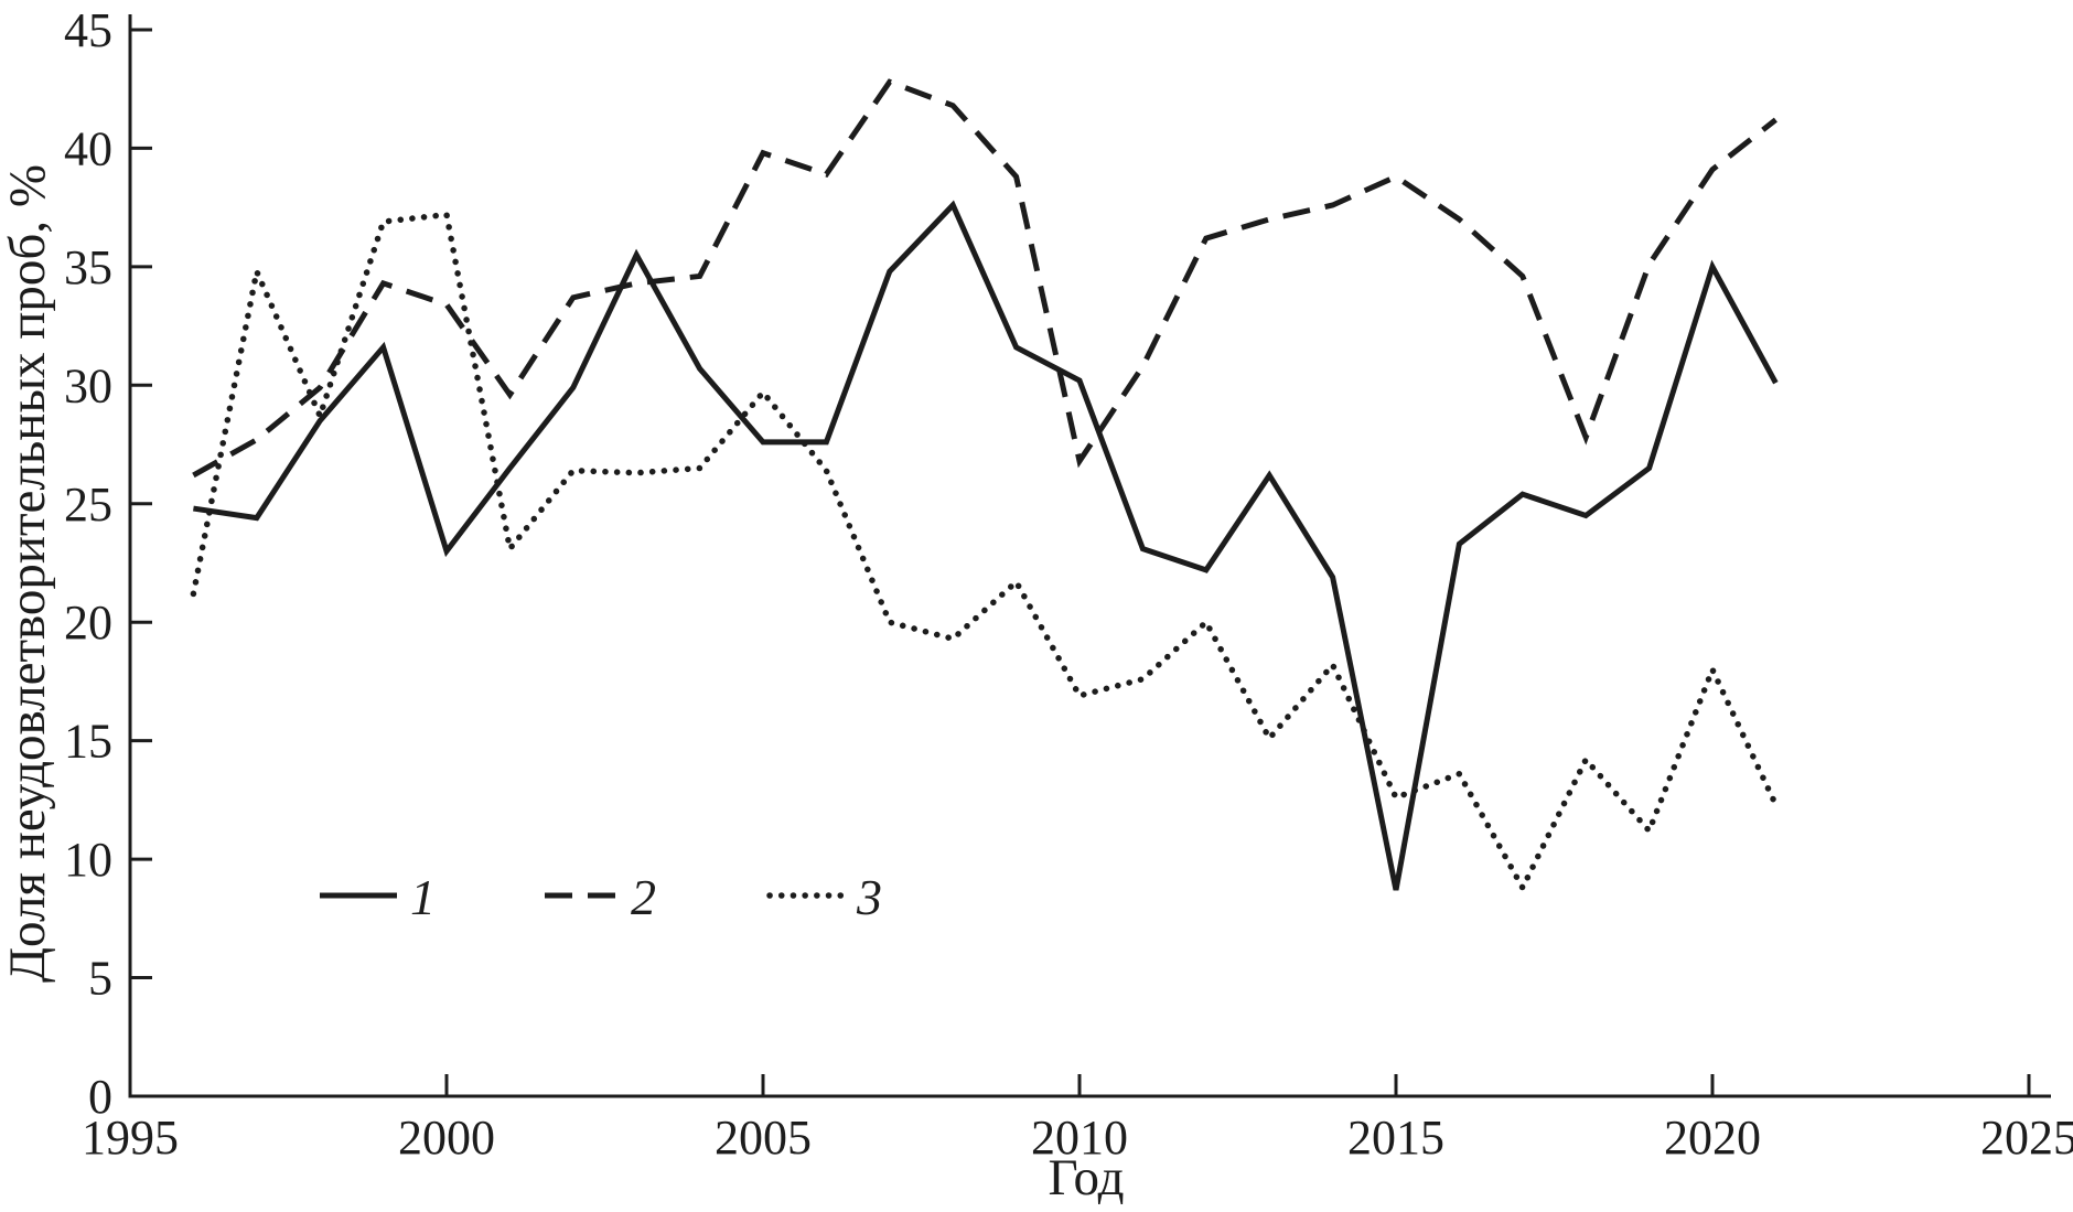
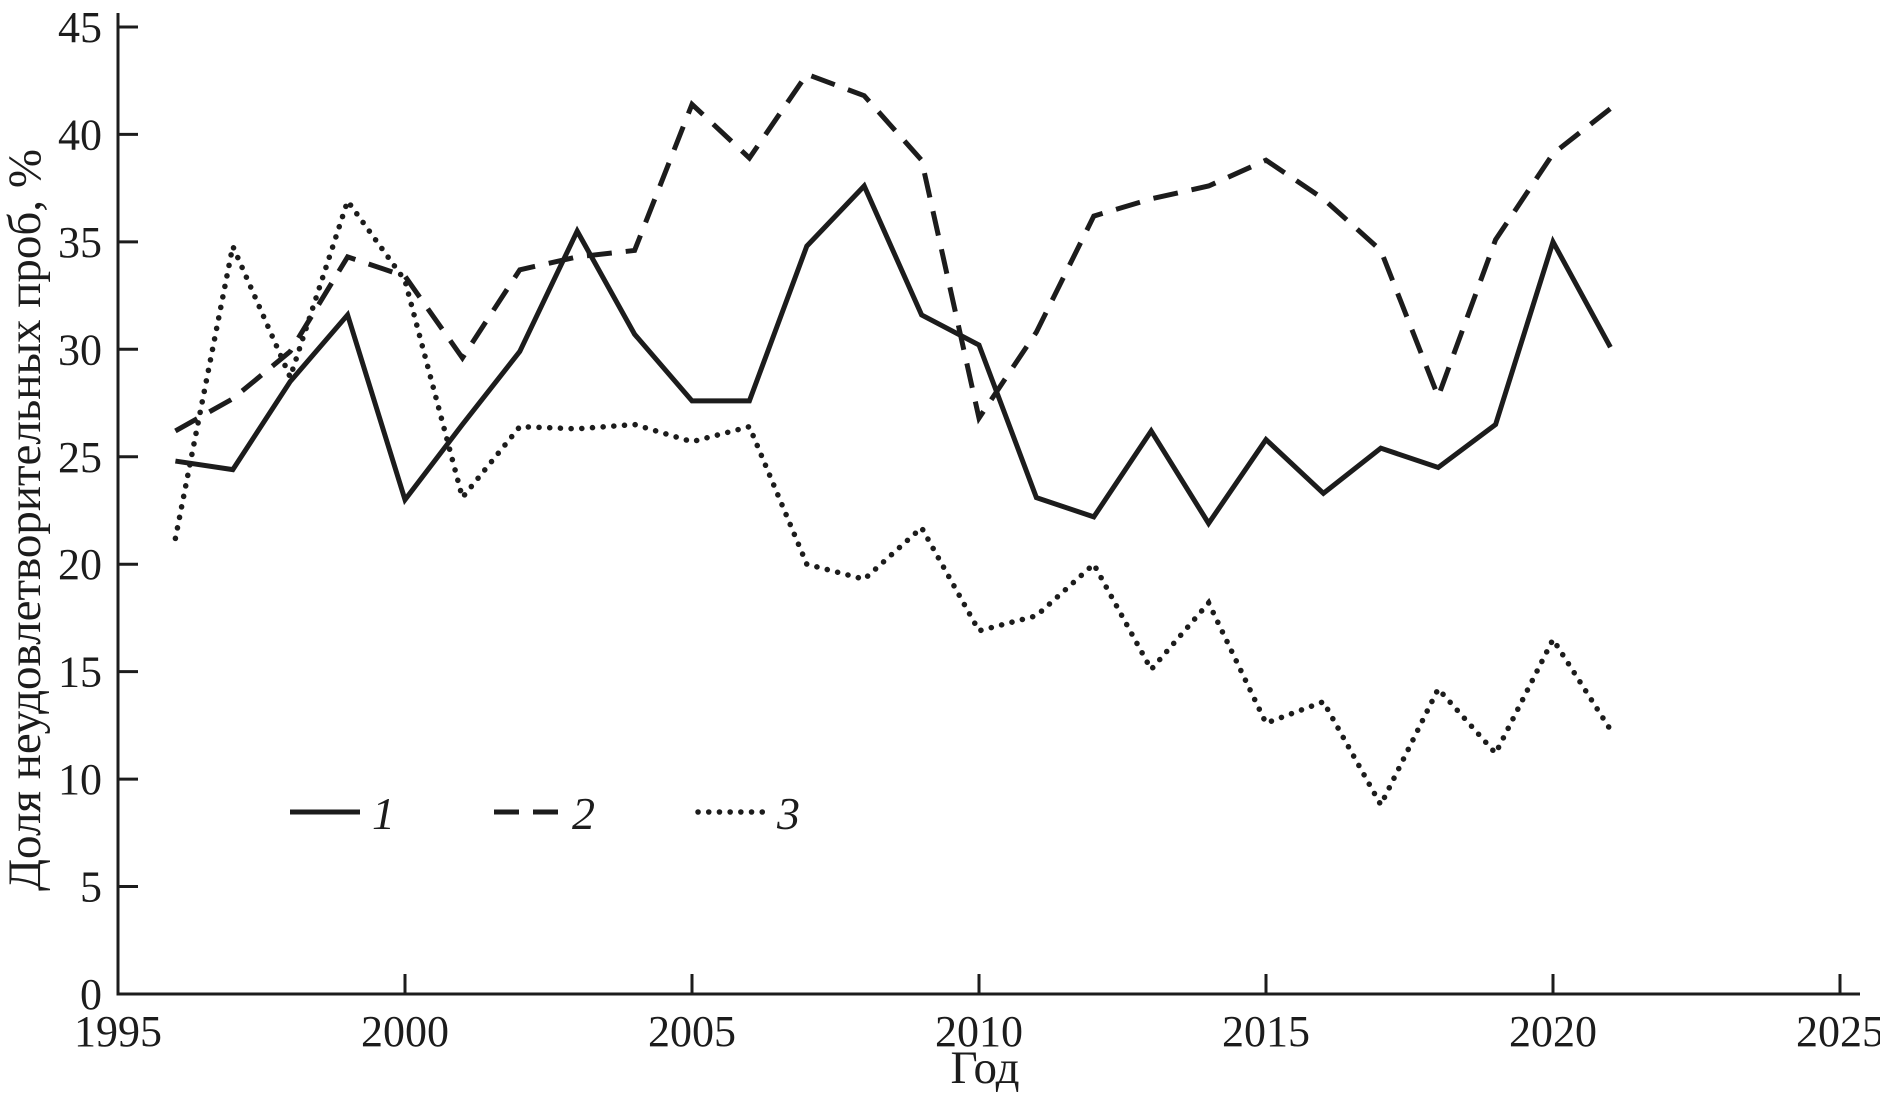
3/2000: 37.2 -> 33.2
2/2005: 39.8 -> 41.4
3/2005: 29.7 -> 25.7
1/2015: 8.7 -> 25.8
3/2020: 18.0 -> 16.5
